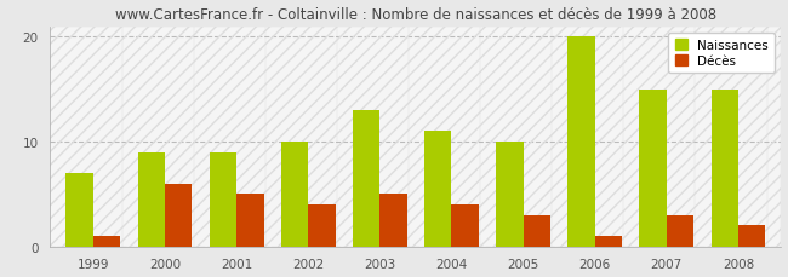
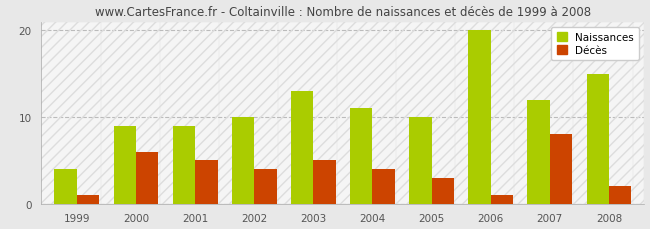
Naissances/1999: 7 -> 4
Naissances/2007: 15 -> 12
Décès/2007: 3 -> 8
